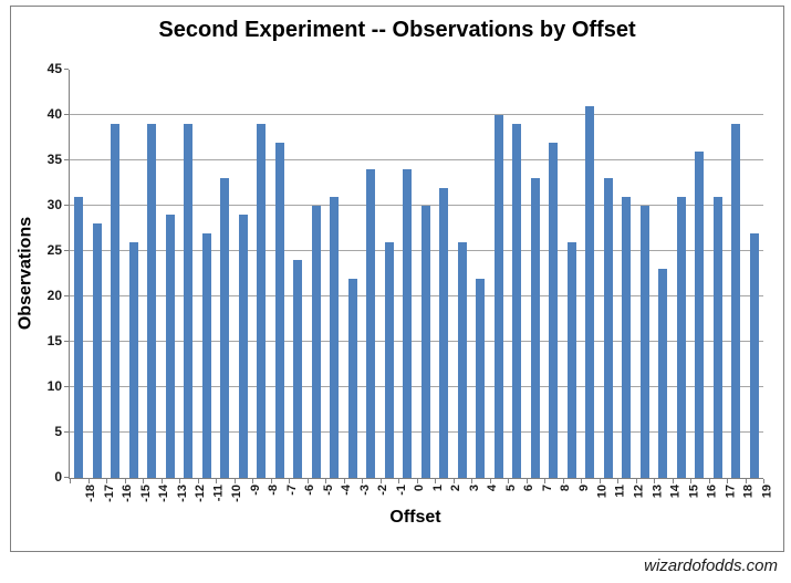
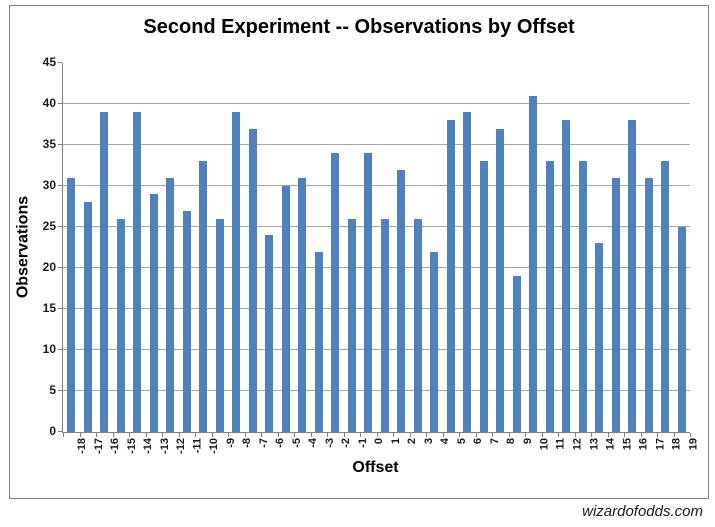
-12: 39 -> 31
-9: 29 -> 26
1: 30 -> 26
5: 40 -> 38
9: 26 -> 19
12: 31 -> 38
13: 30 -> 33
16: 36 -> 38
18: 39 -> 33
19: 27 -> 25
